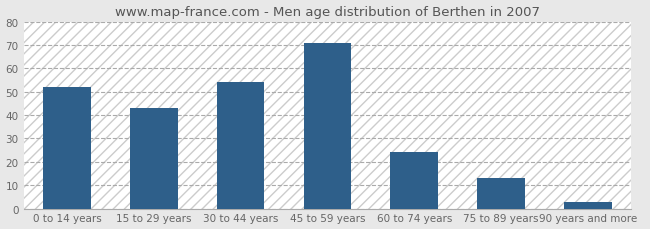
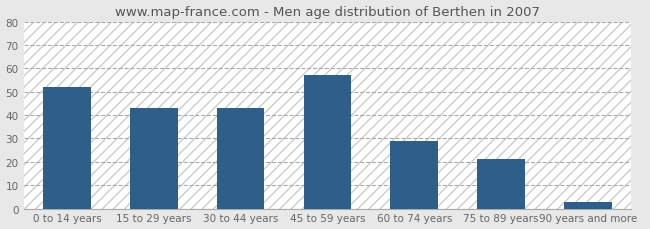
30 to 44 years: 54 -> 43
45 to 59 years: 71 -> 57
60 to 74 years: 24 -> 29
75 to 89 years: 13 -> 21
